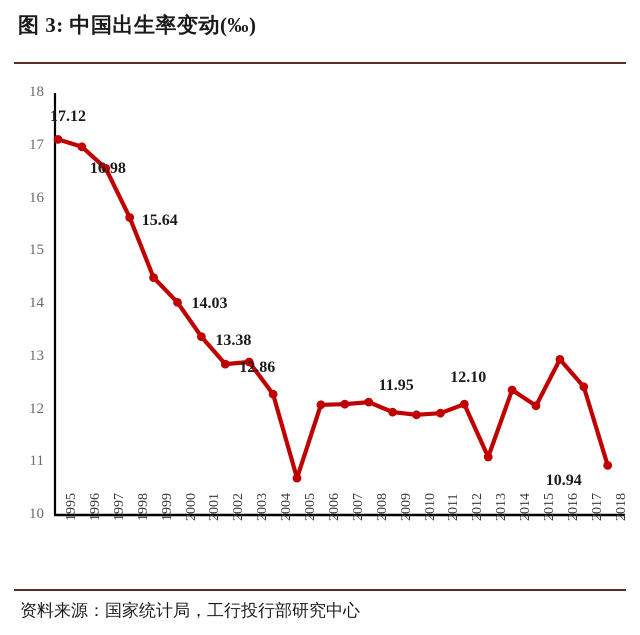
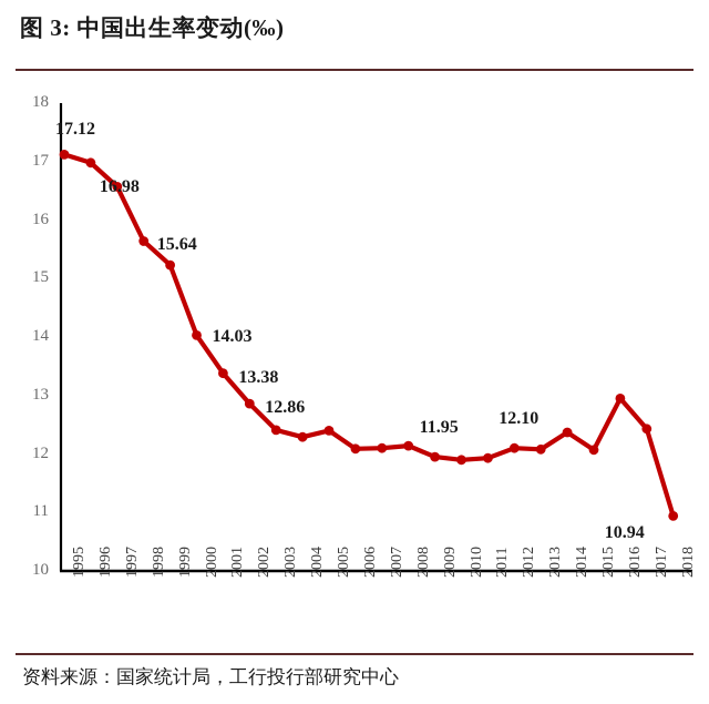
1999: 14.5 -> 15.2
2003: 12.9 -> 12.4
2005: 10.7 -> 12.4
2013: 11.1 -> 12.1
